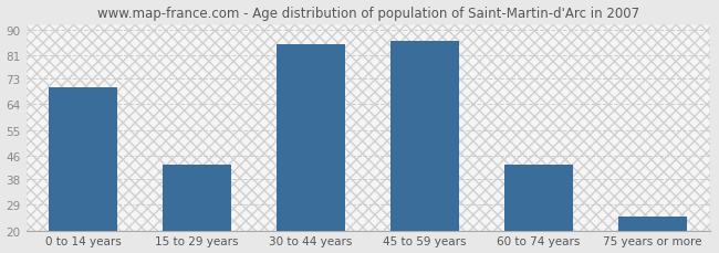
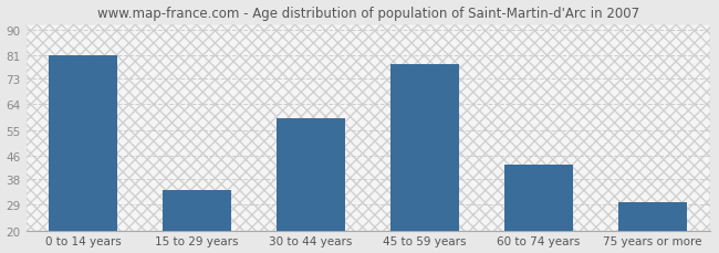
0 to 14 years: 70 -> 81
15 to 29 years: 43 -> 34
30 to 44 years: 85 -> 59
45 to 59 years: 86 -> 78
75 years or more: 25 -> 30
